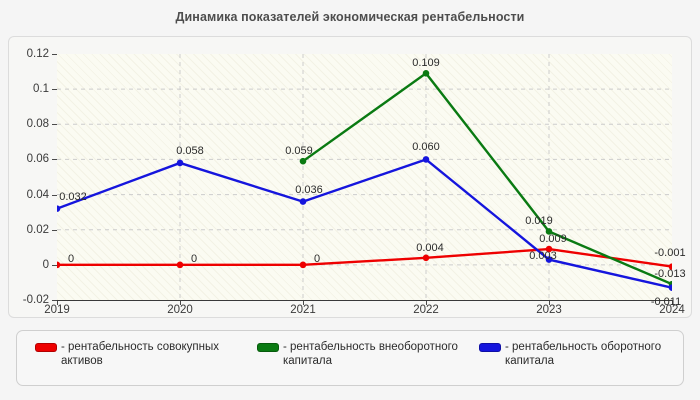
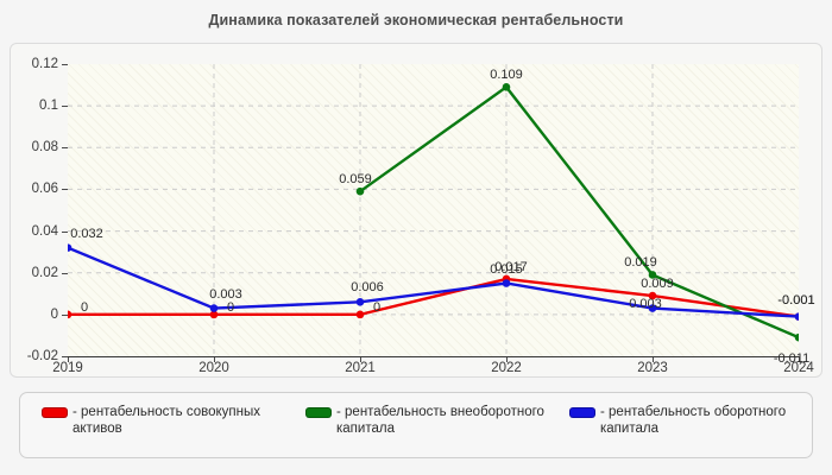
- рентабельность оборотного капитала/2020: 0.058 -> 0.003
- рентабельность оборотного капитала/2021: 0.036 -> 0.006
- рентабельность совокупных активов/2022: 0.004 -> 0.017
- рентабельность оборотного капитала/2022: 0.060 -> 0.015
- рентабельность оборотного капитала/2024: -0.013 -> -0.001
